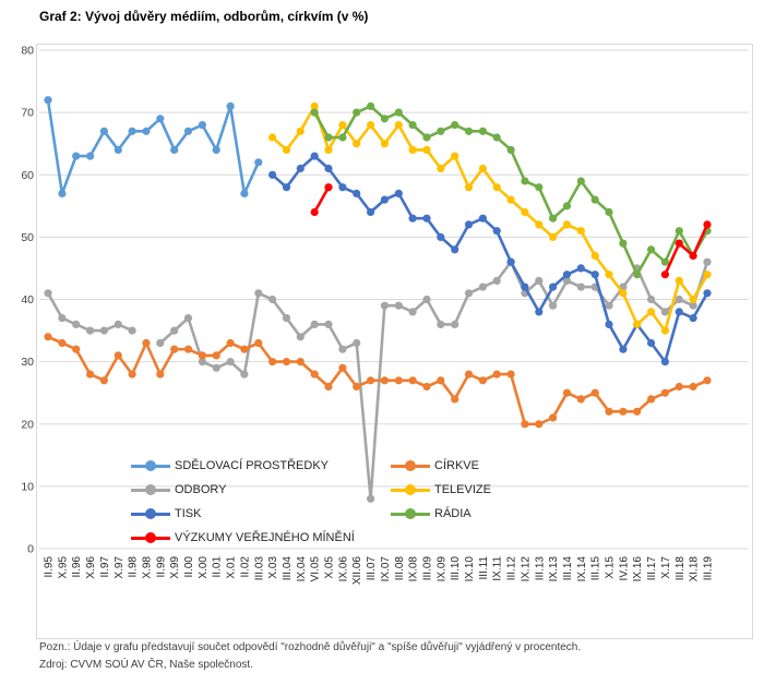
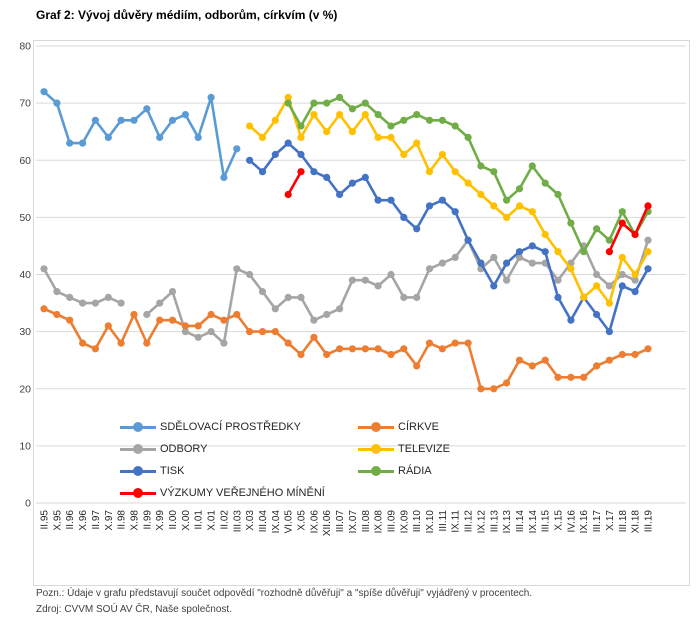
SDĚLOVACÍ PROSTŘEDKY/X.95: 57 -> 70
RÁDIA/IX.06: 66 -> 70
ODBORY/III.07: 8 -> 34
